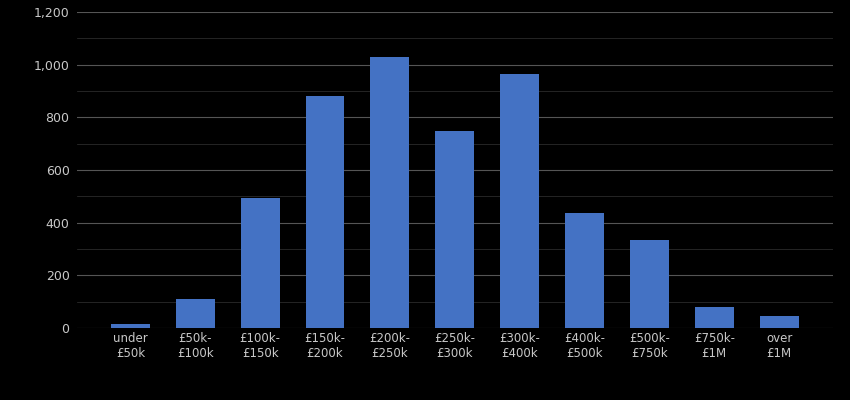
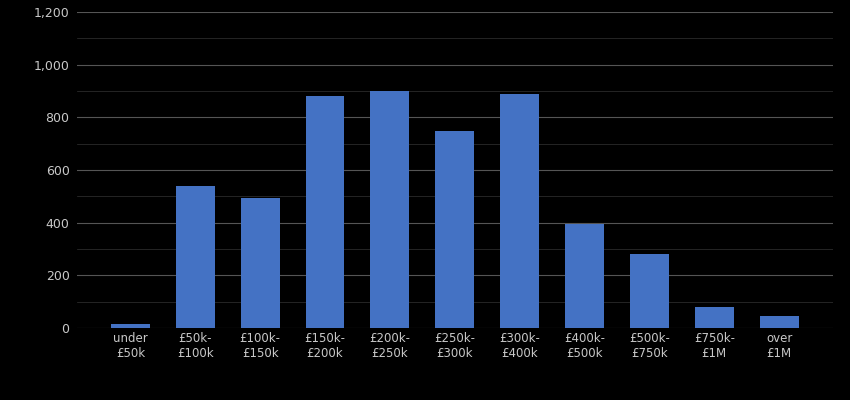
£50k- £100k: 110 -> 540
£200k- £250k: 1,030 -> 900
£300k- £400k: 965 -> 890
£400k- £500k: 435 -> 395
£500k- £750k: 335 -> 280
